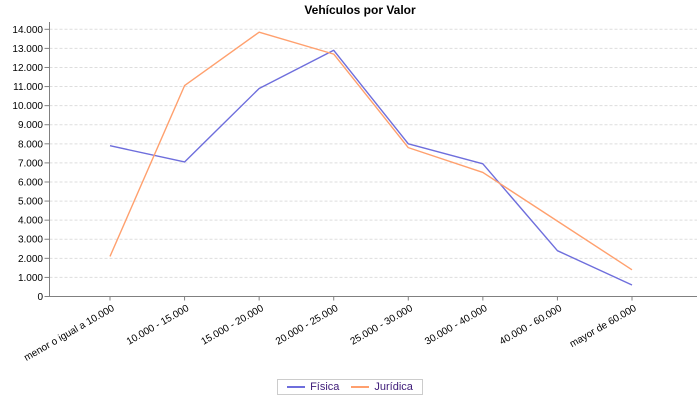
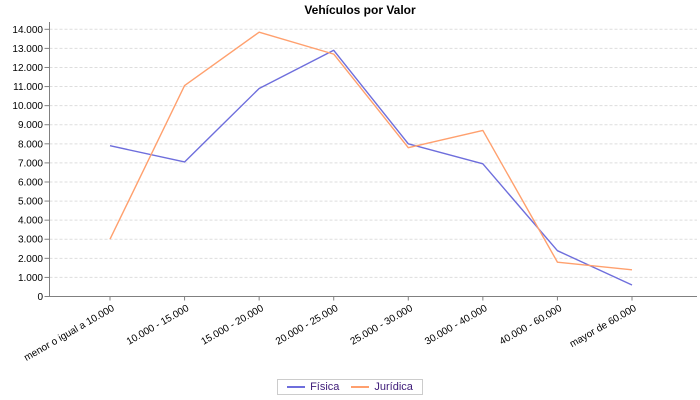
Jurídica/menor o igual a 10.000: 2100 -> 3000
Jurídica/30.000 - 40.000: 6500 -> 8700
Jurídica/40.000 - 60.000: 4000 -> 1800
